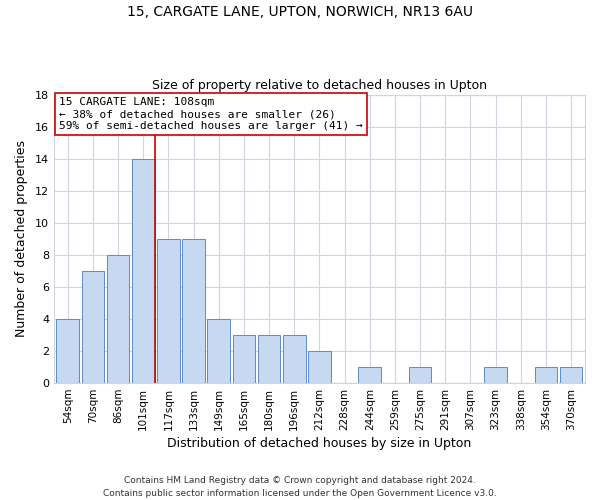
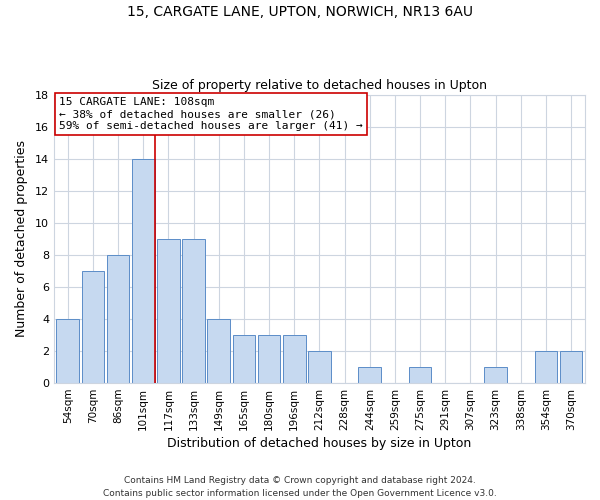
354sqm: 1 -> 2
370sqm: 1 -> 2
